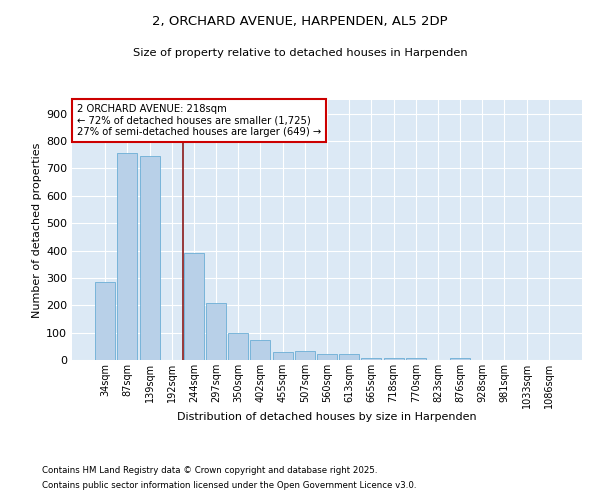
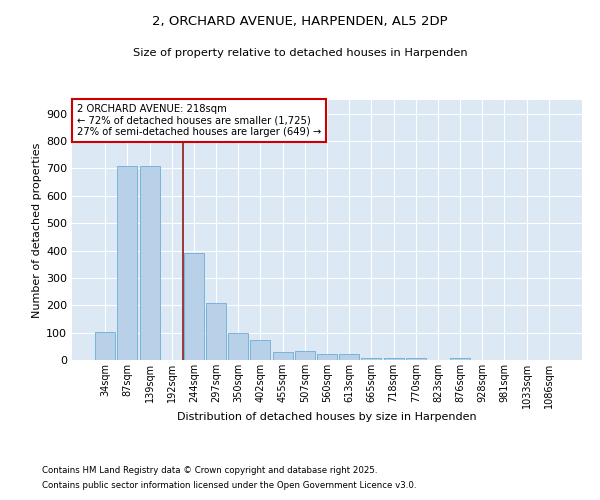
34sqm: 285 -> 103
87sqm: 755 -> 710
139sqm: 745 -> 710
